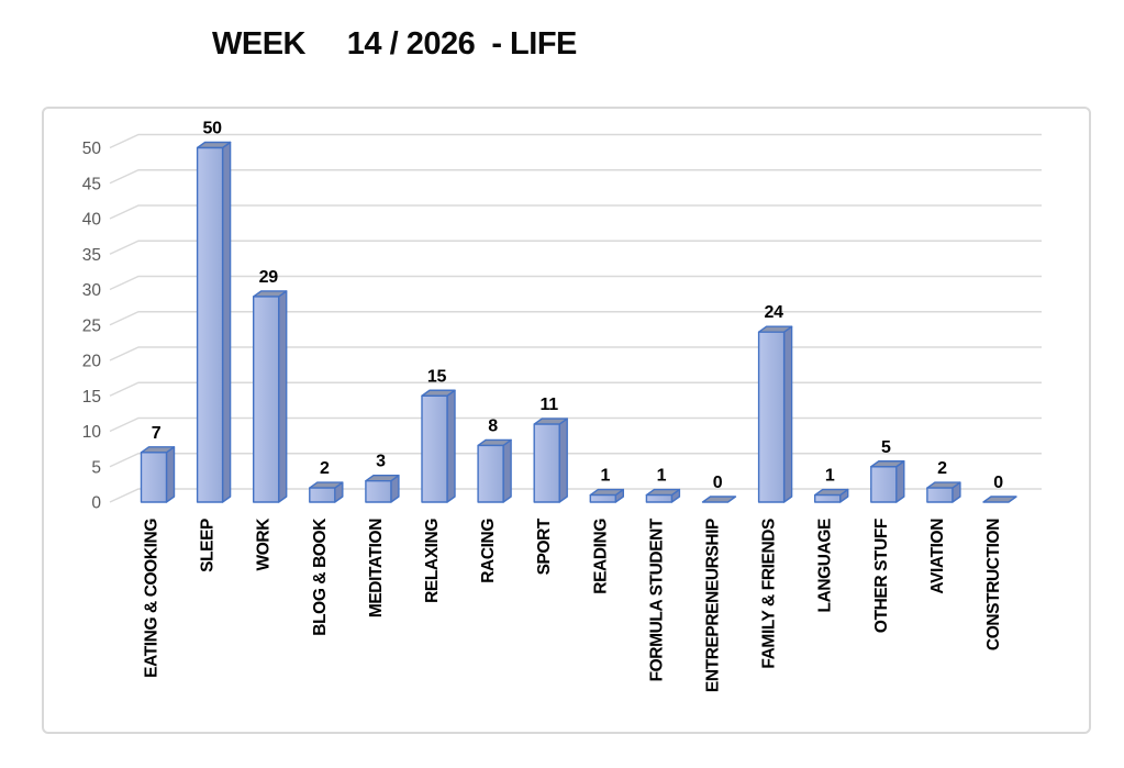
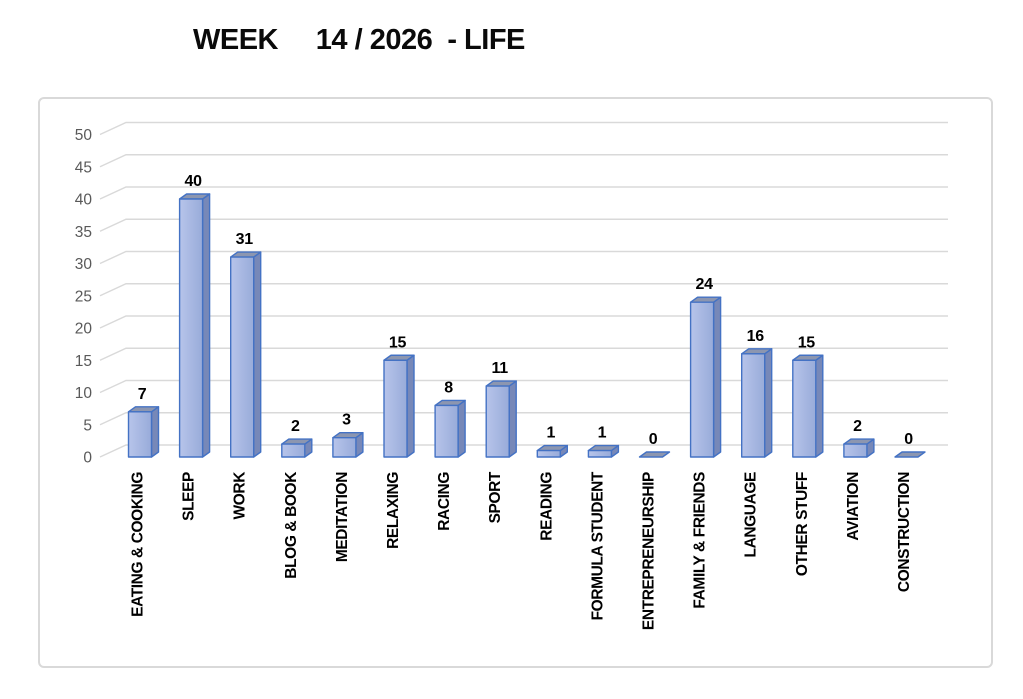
SLEEP: 50 -> 40
WORK: 29 -> 31
LANGUAGE: 1 -> 16
OTHER STUFF: 5 -> 15
